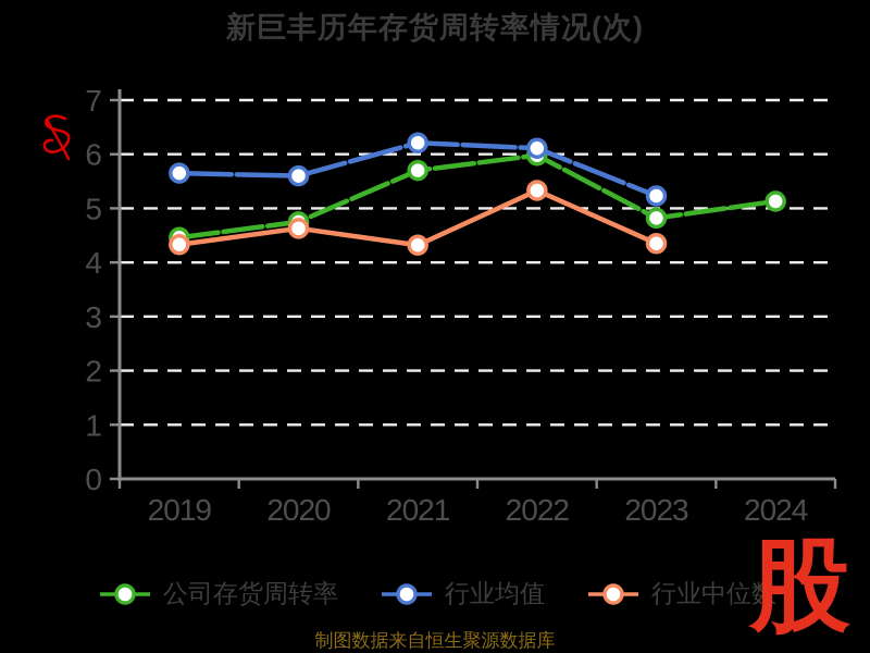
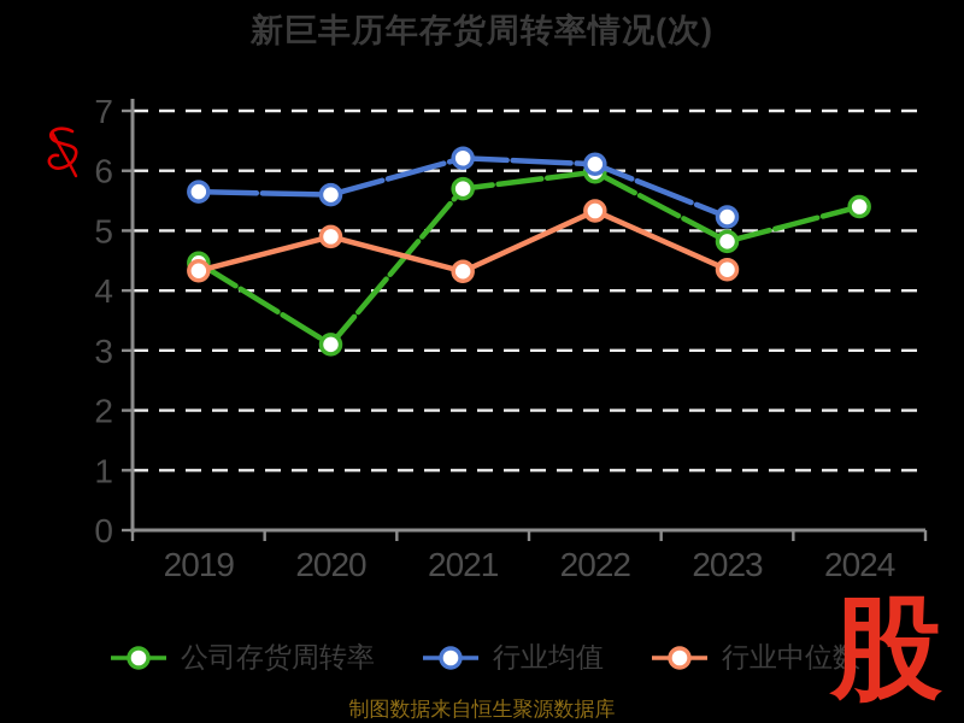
公司存货周转率/2020: 4.8 -> 3.1
行业中位数/2020: 4.6 -> 4.9
公司存货周转率/2024: 5.1 -> 5.4
